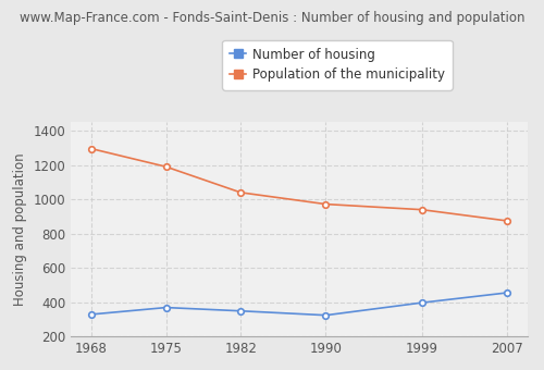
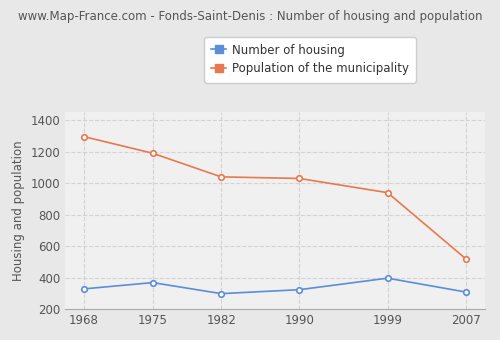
Number of housing/1982: 350 -> 300
Population of the municipality/1990: 970 -> 1030
Number of housing/2007: 460 -> 310
Population of the municipality/2007: 880 -> 520
